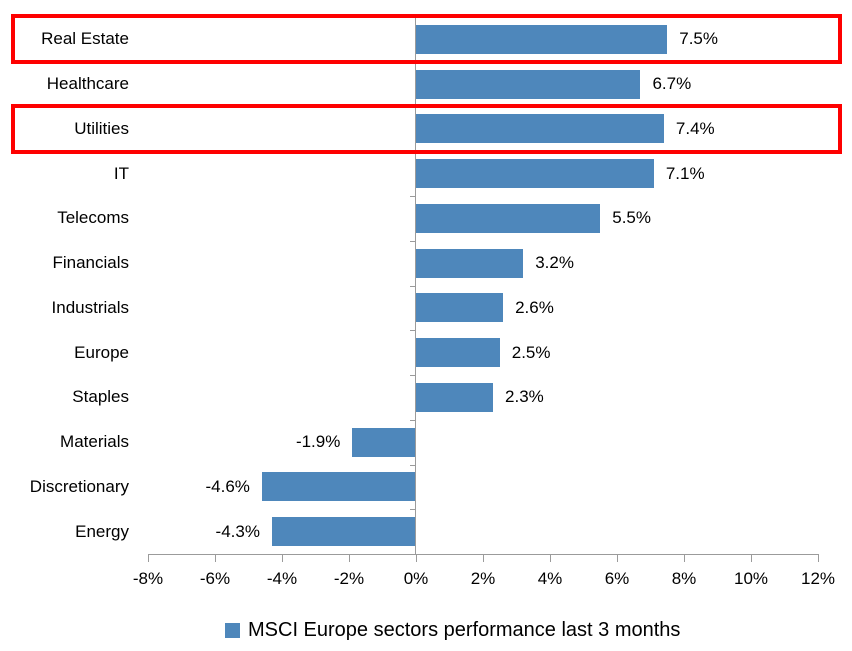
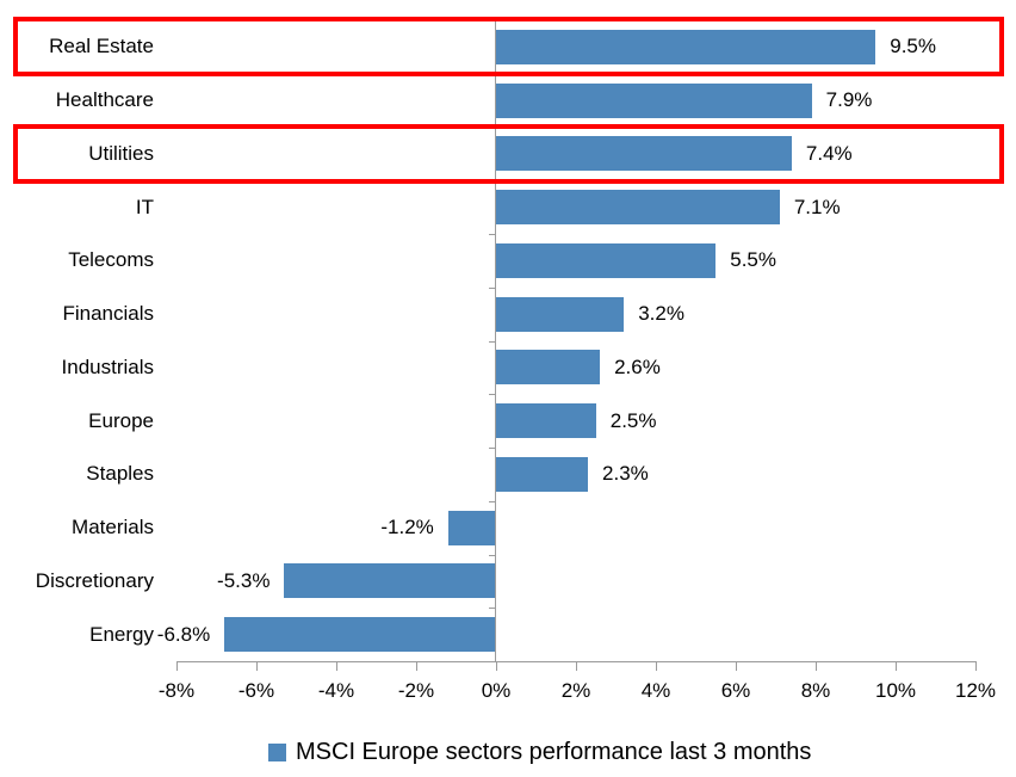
Real Estate: 7.5% -> 9.5%
Healthcare: 6.7% -> 7.9%
Materials: -1.9% -> -1.2%
Discretionary: -4.6% -> -5.3%
Energy: -4.3% -> -6.8%
